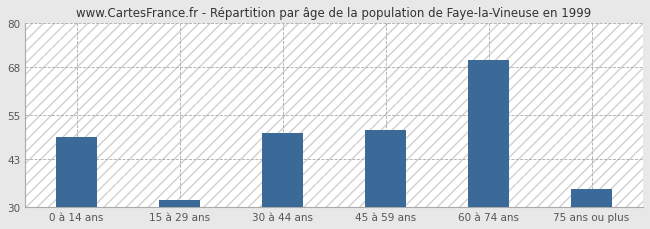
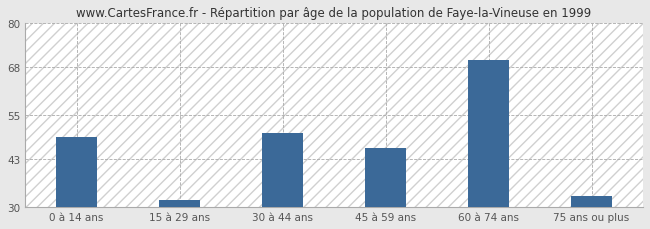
45 à 59 ans: 51 -> 46
75 ans ou plus: 35 -> 33
